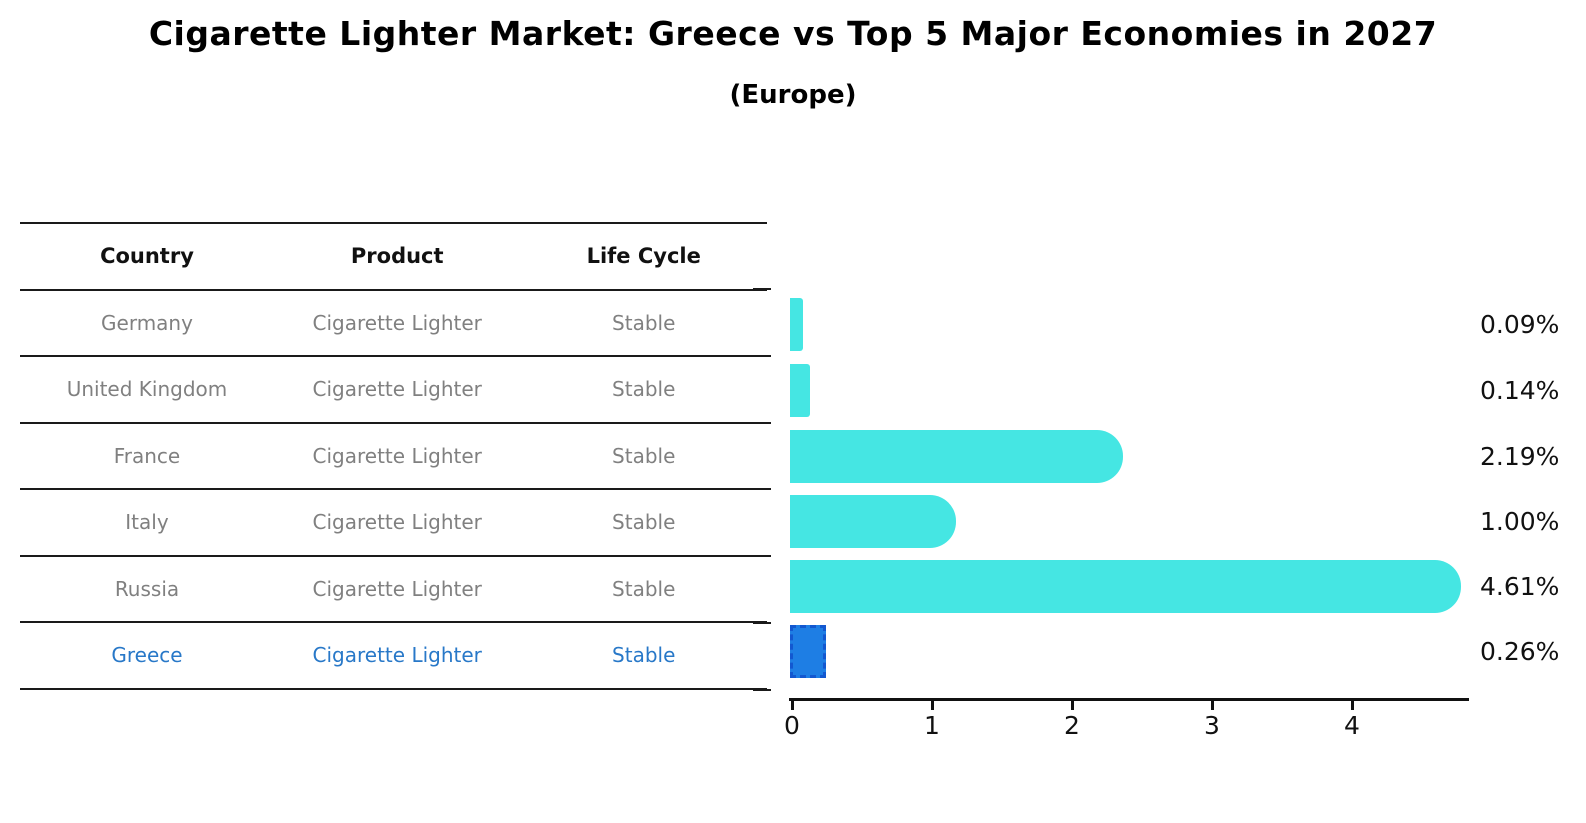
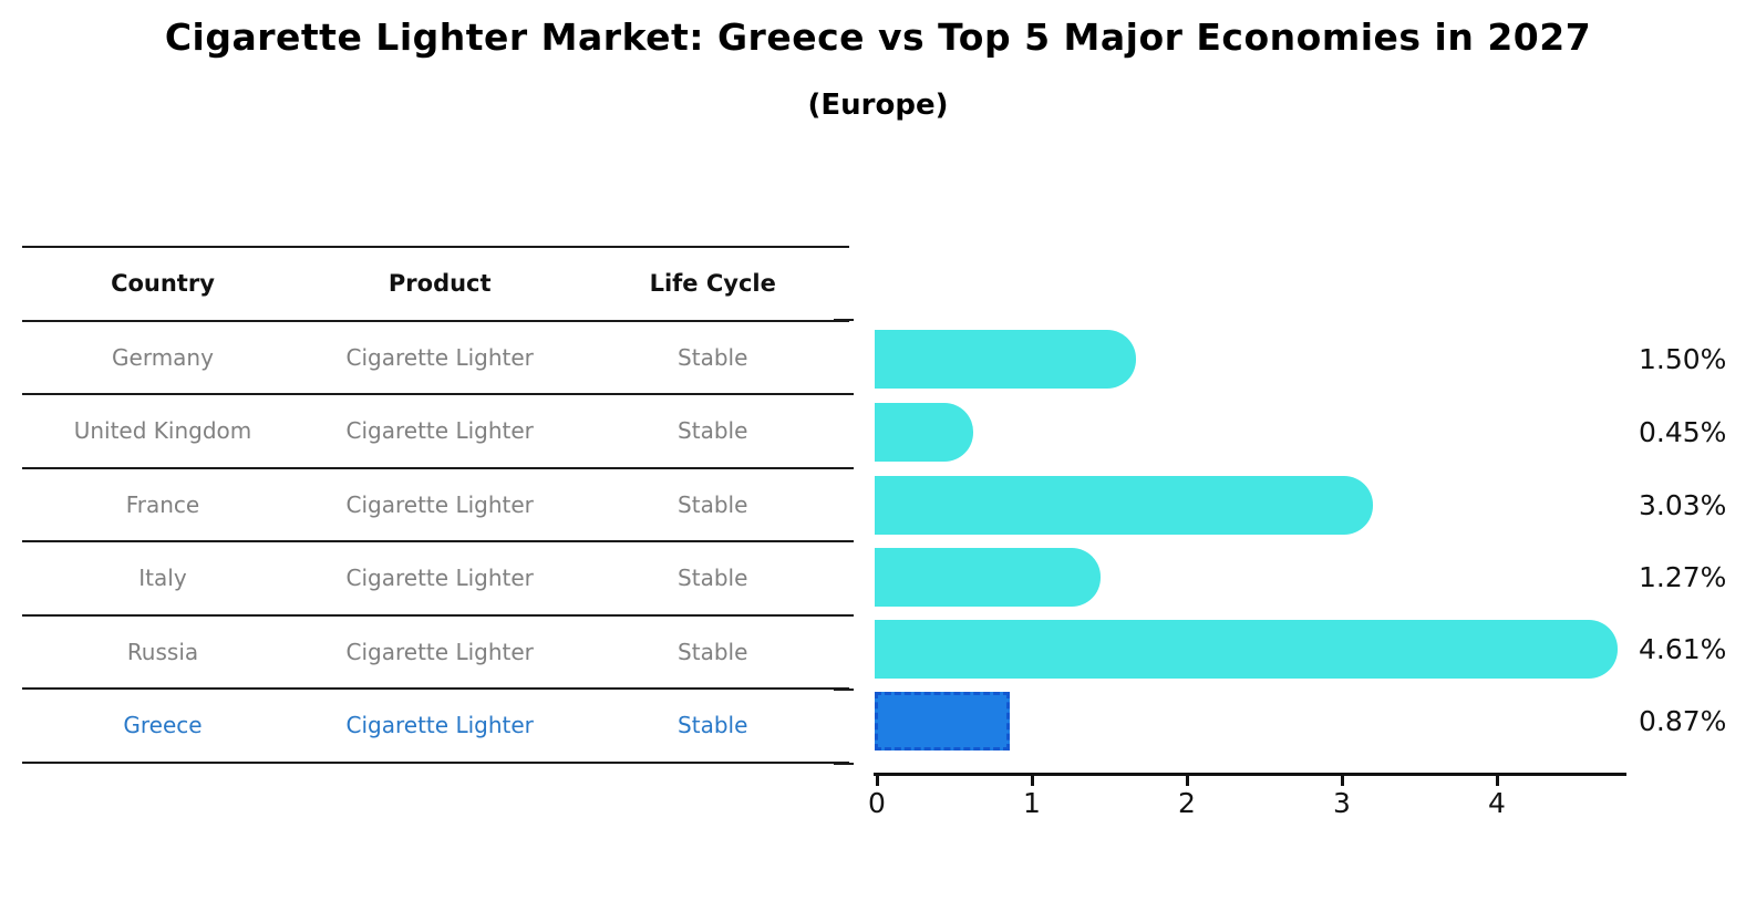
Germany: 0.09% -> 1.50%
United Kingdom: 0.14% -> 0.45%
France: 2.19% -> 3.03%
Italy: 1.00% -> 1.27%
Greece: 0.26% -> 0.87%
